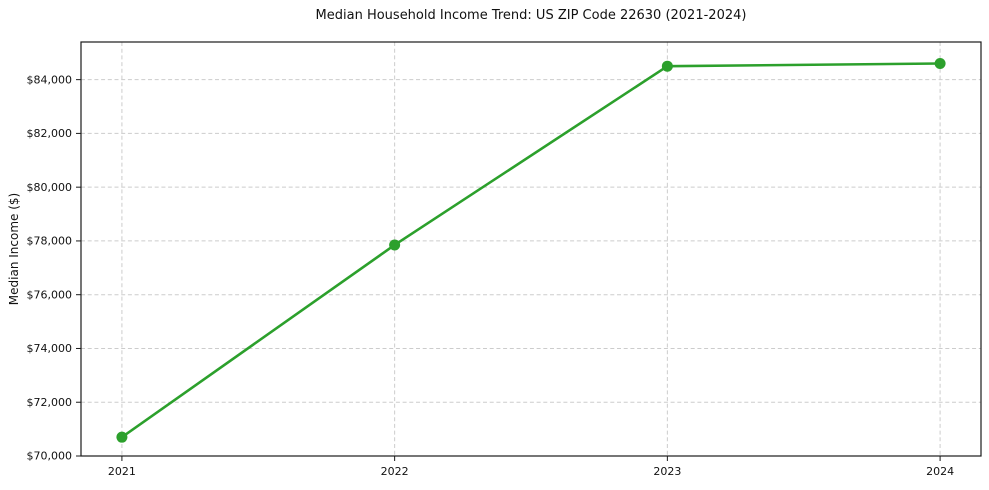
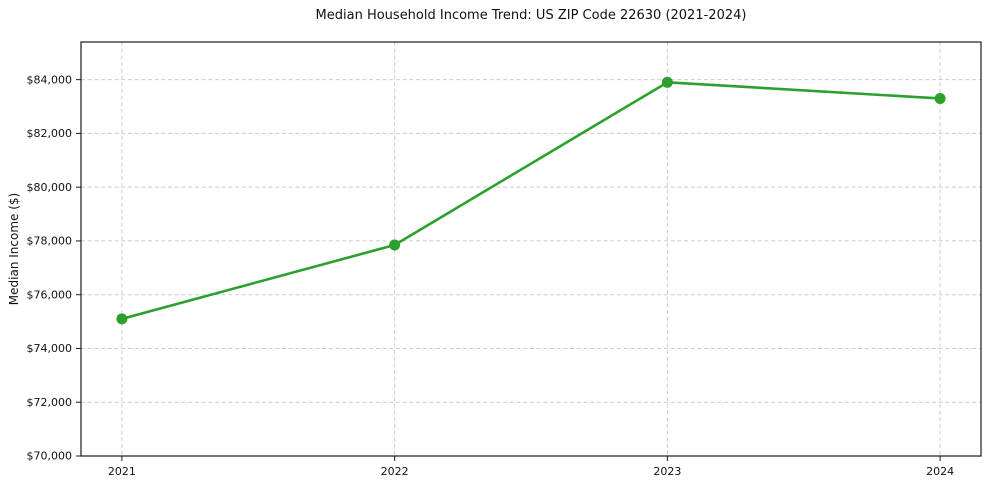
2021: $70700 -> $75100
2023: $84500 -> $83900
2024: $84600 -> $83300
